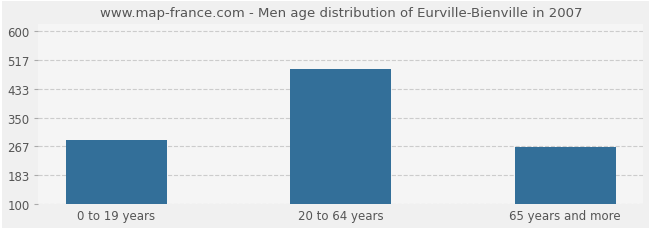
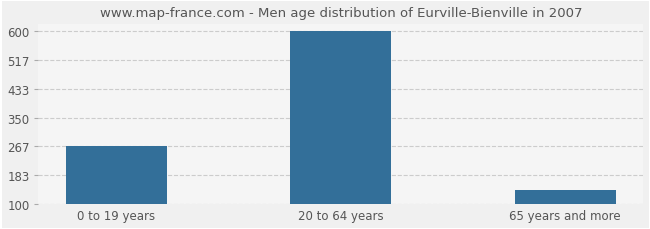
0 to 19 years: 285 -> 267
20 to 64 years: 490 -> 600
65 years and more: 265 -> 140
